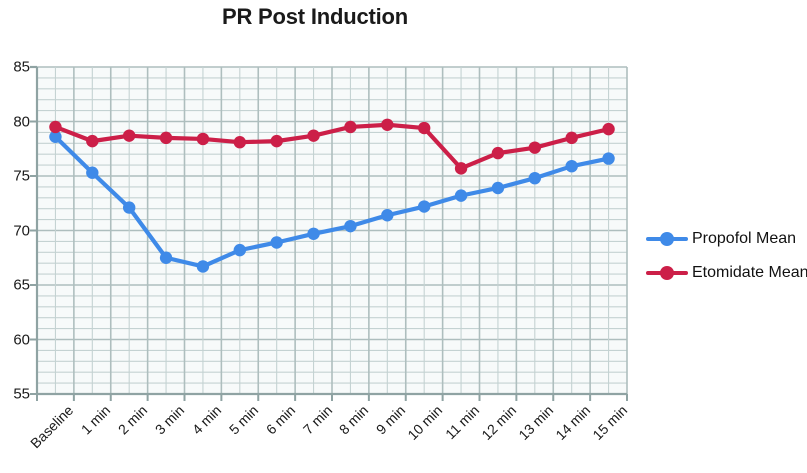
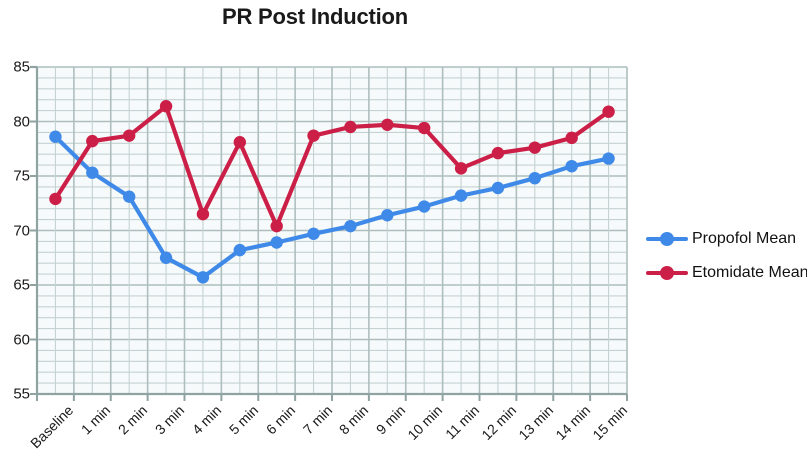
Etomidate Mean/Baseline: 79.5 -> 72.9
Propofol Mean/2 min: 72.1 -> 73.1
Etomidate Mean/3 min: 78.5 -> 81.4
Propofol Mean/4 min: 66.7 -> 65.7
Etomidate Mean/4 min: 78.4 -> 71.5
Etomidate Mean/6 min: 78.2 -> 70.4
Etomidate Mean/15 min: 79.3 -> 80.9
